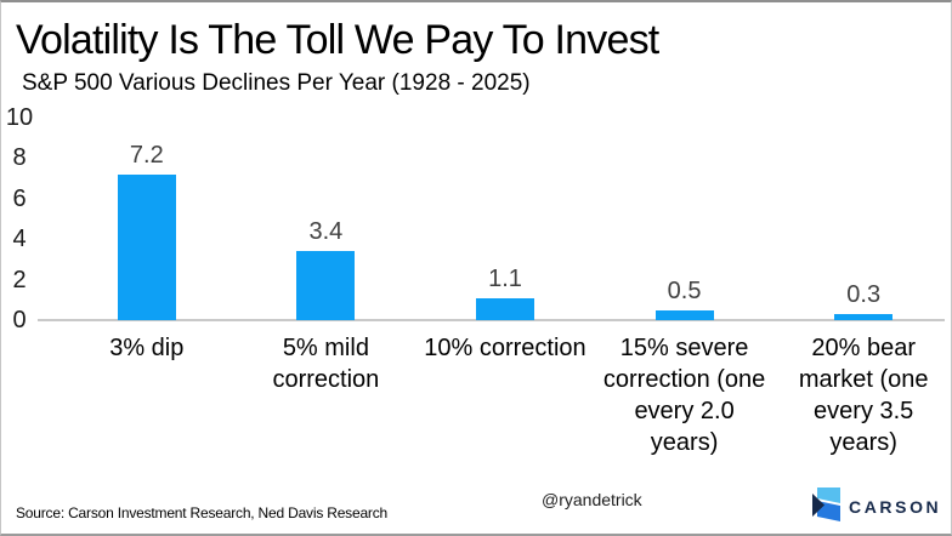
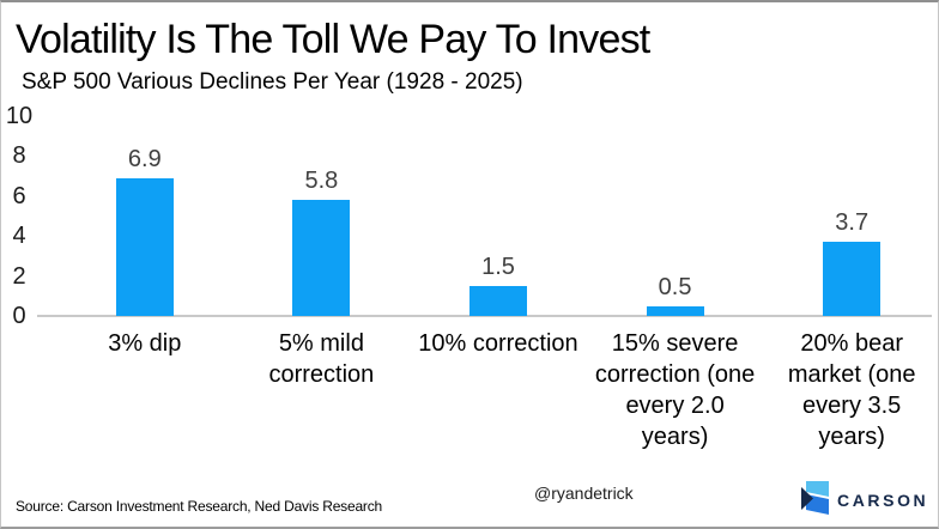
3% dip: 7.2 -> 6.9
5% mild correction: 3.4 -> 5.8
10% correction: 1.1 -> 1.5
20% bear market (one every 3.5 years): 0.3 -> 3.7
